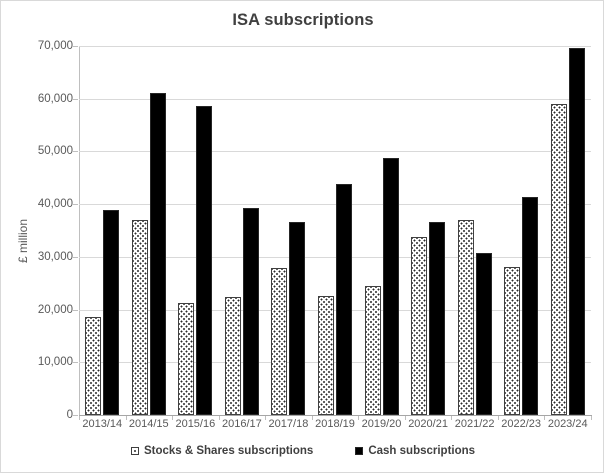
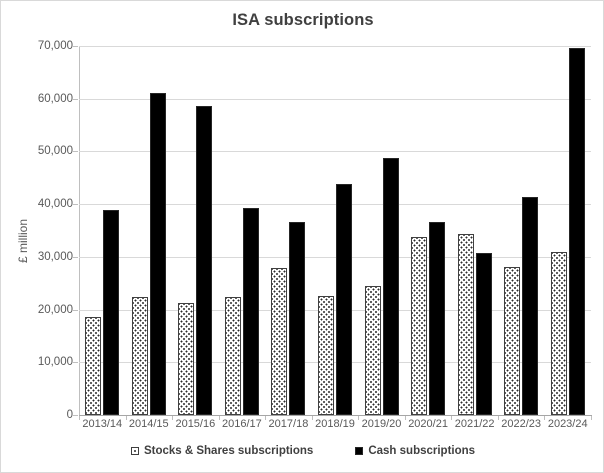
Stocks & Shares subscriptions/2014/15: 37000 -> 22000
Stocks & Shares subscriptions/2021/22: 37000 -> 34000
Stocks & Shares subscriptions/2023/24: 59000 -> 31000
